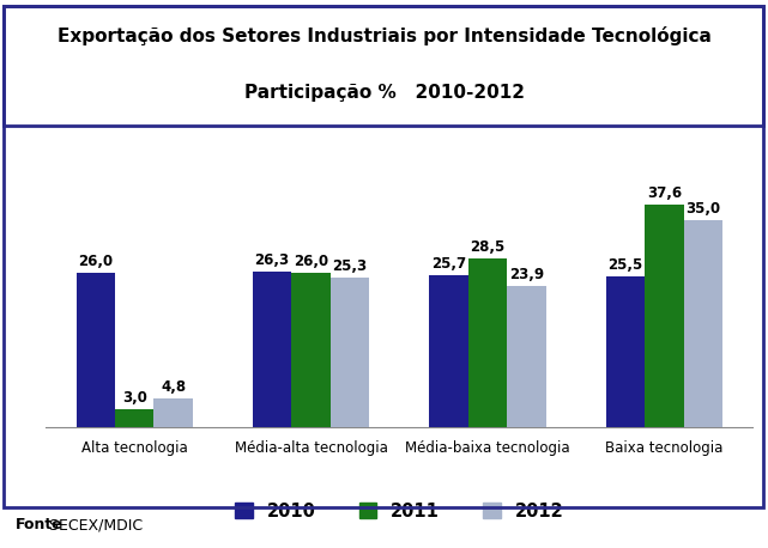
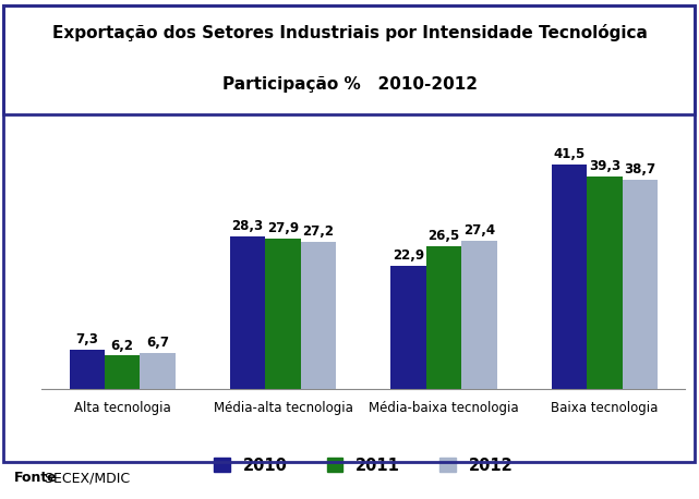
2010/Alta tecnologia: 26,0 -> 7,3
2011/Alta tecnologia: 3,0 -> 6,2
2012/Alta tecnologia: 4,8 -> 6,7
2010/Média-alta tecnologia: 26,3 -> 28,3
2011/Média-alta tecnologia: 26,0 -> 27,9
2012/Média-alta tecnologia: 25,3 -> 27,2
2010/Média-baixa tecnologia: 25,7 -> 22,9
2011/Média-baixa tecnologia: 28,5 -> 26,5
2012/Média-baixa tecnologia: 23,9 -> 27,4
2010/Baixa tecnologia: 25,5 -> 41,5
2011/Baixa tecnologia: 37,6 -> 39,3
2012/Baixa tecnologia: 35,0 -> 38,7
